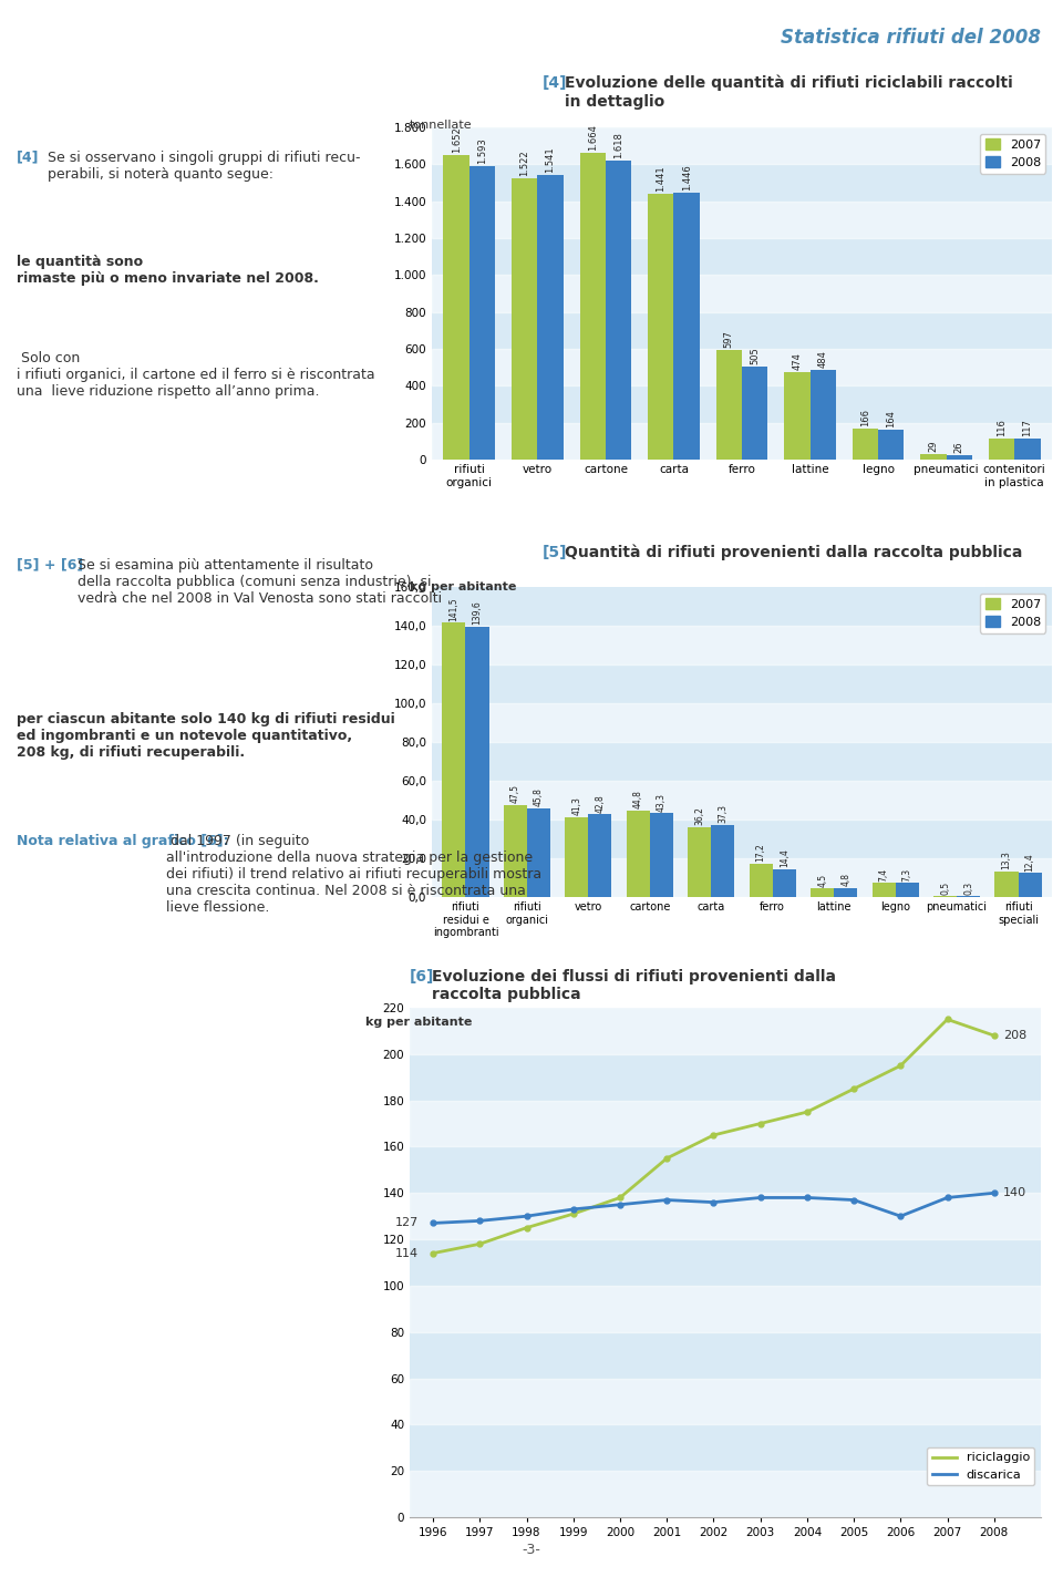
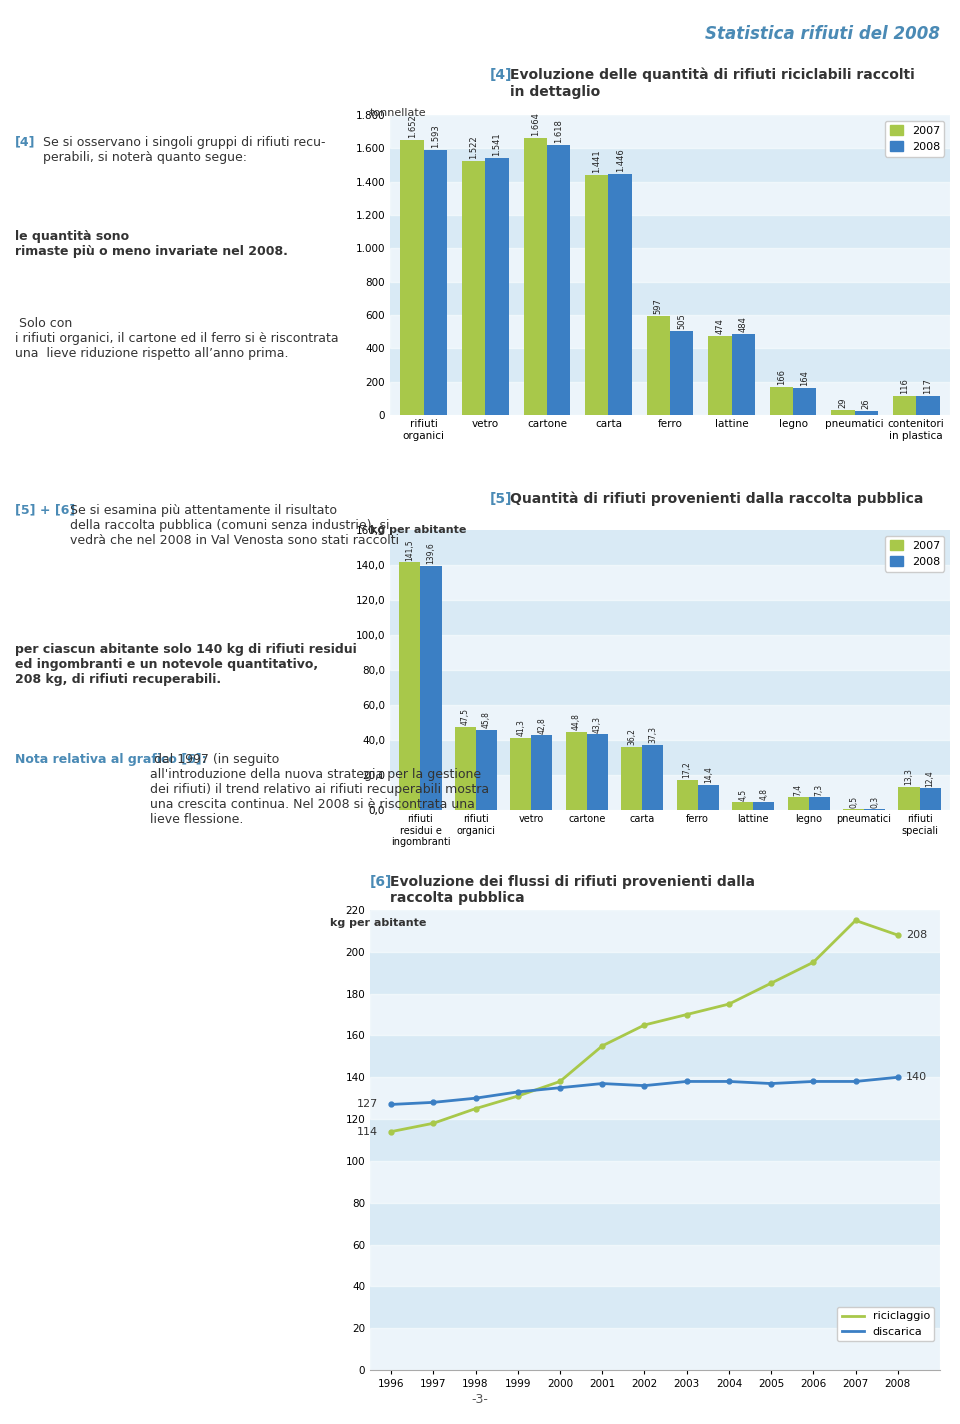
discarica/2006: 130 -> 138
